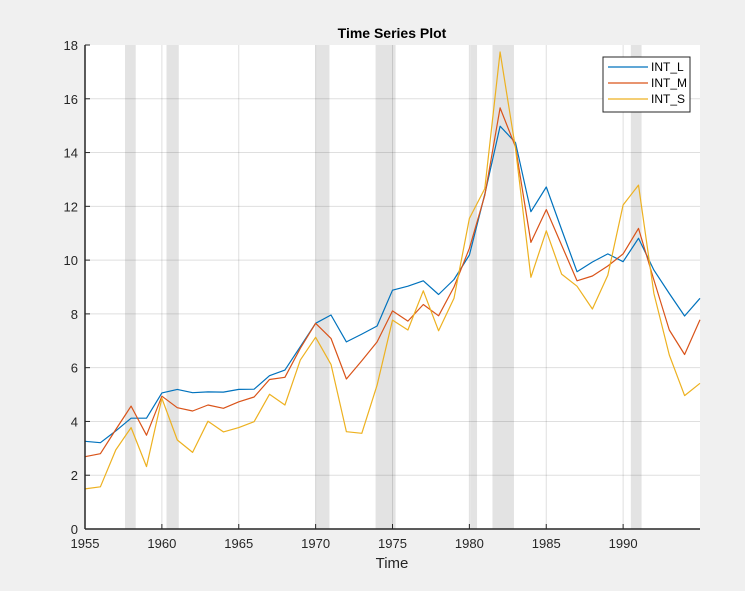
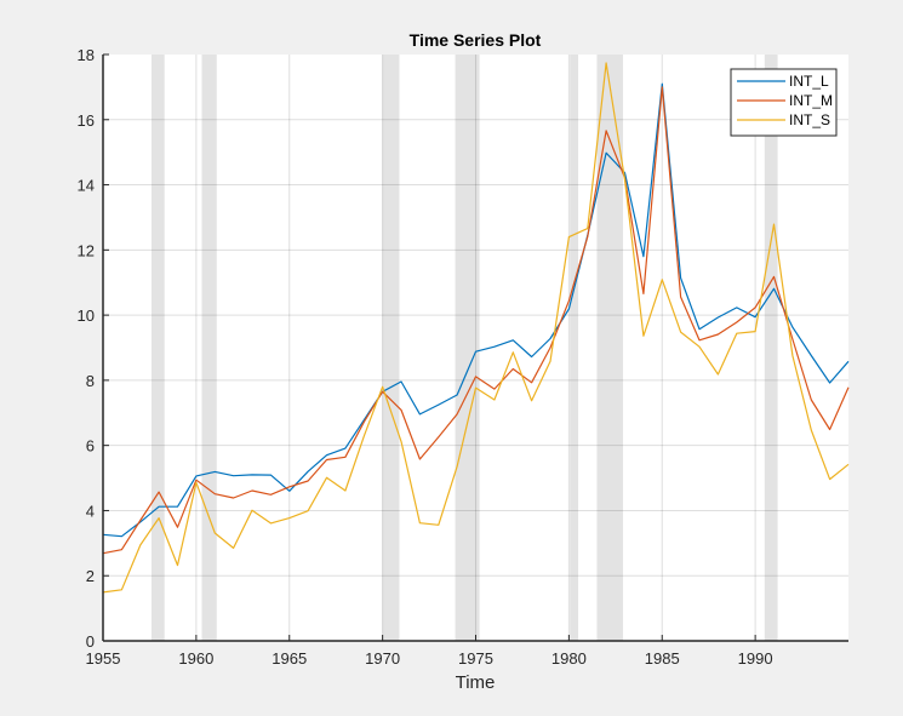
INT_L/1965: 5.2 -> 4.6
INT_S/1970: 7.1 -> 7.8
INT_S/1980: 11.6 -> 12.4
INT_L/1985: 12.7 -> 17.1
INT_M/1985: 11.9 -> 17.0
INT_S/1990: 12.1 -> 9.5
